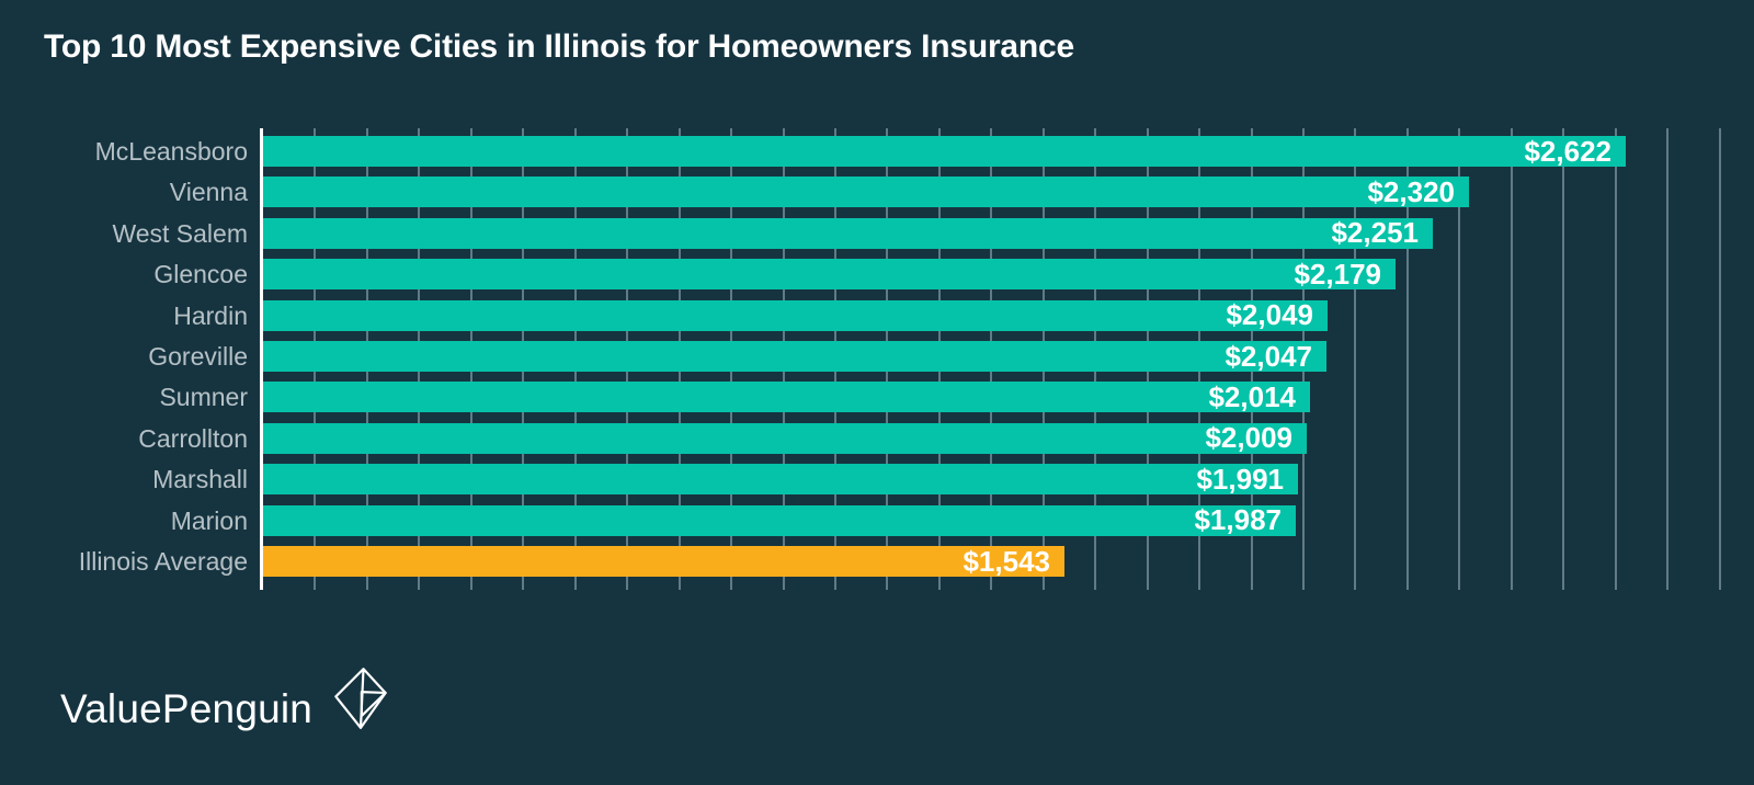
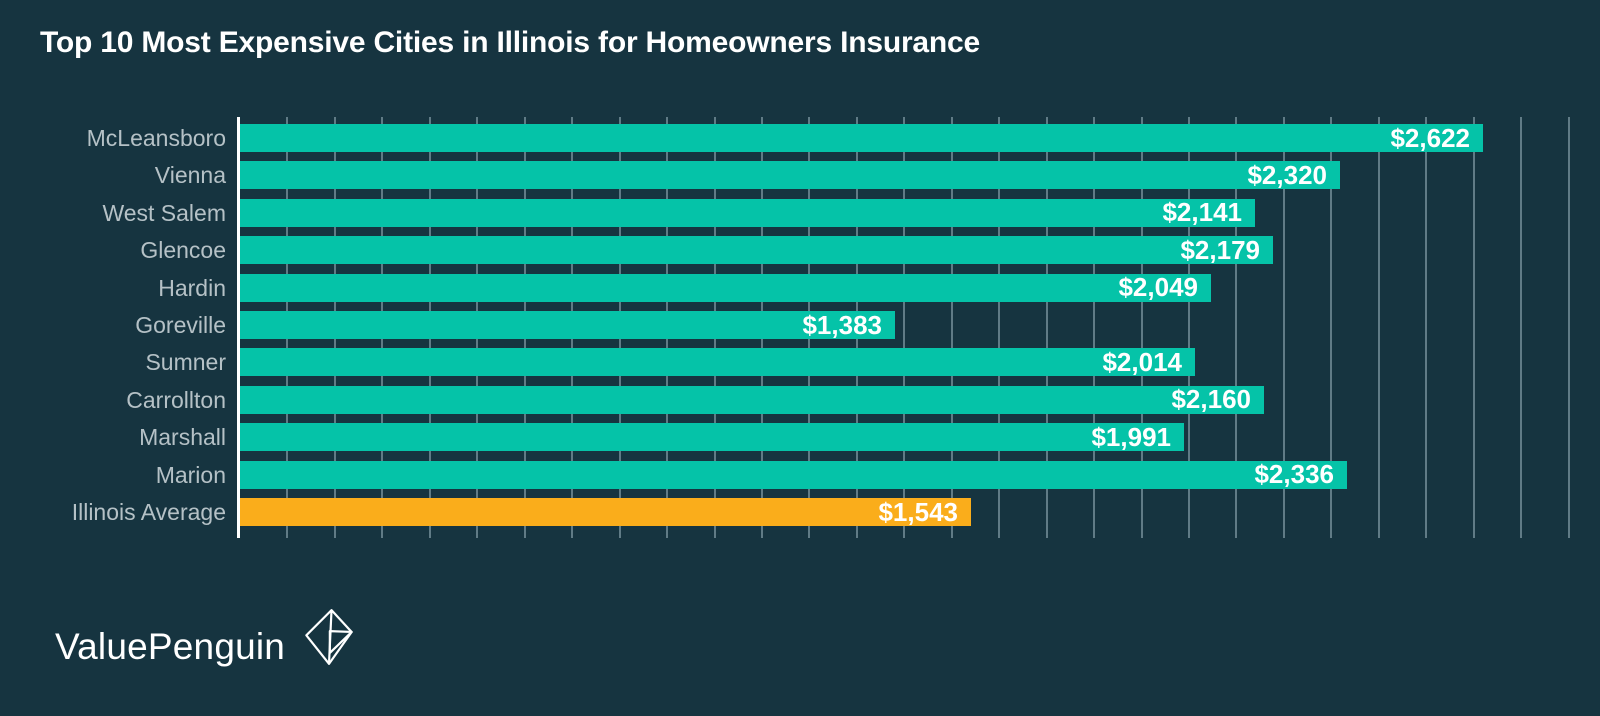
West Salem: $2,251 -> $2,141
Goreville: $2,047 -> $1,383
Carrollton: $2,009 -> $2,160
Marion: $1,987 -> $2,336
